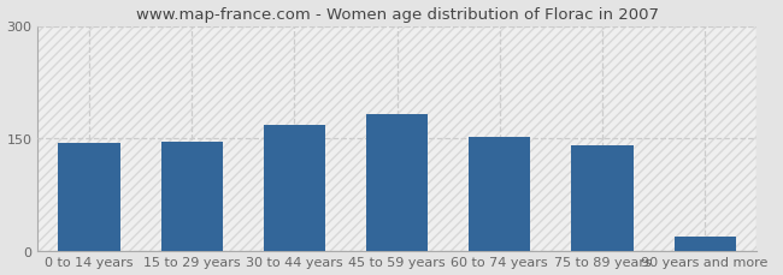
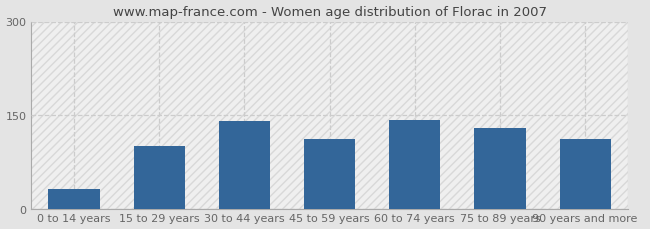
0 to 14 years: 143 -> 32
15 to 29 years: 146 -> 100
30 to 44 years: 167 -> 140
45 to 59 years: 182 -> 112
60 to 74 years: 152 -> 142
75 to 89 years: 141 -> 130
90 years and more: 18 -> 112
